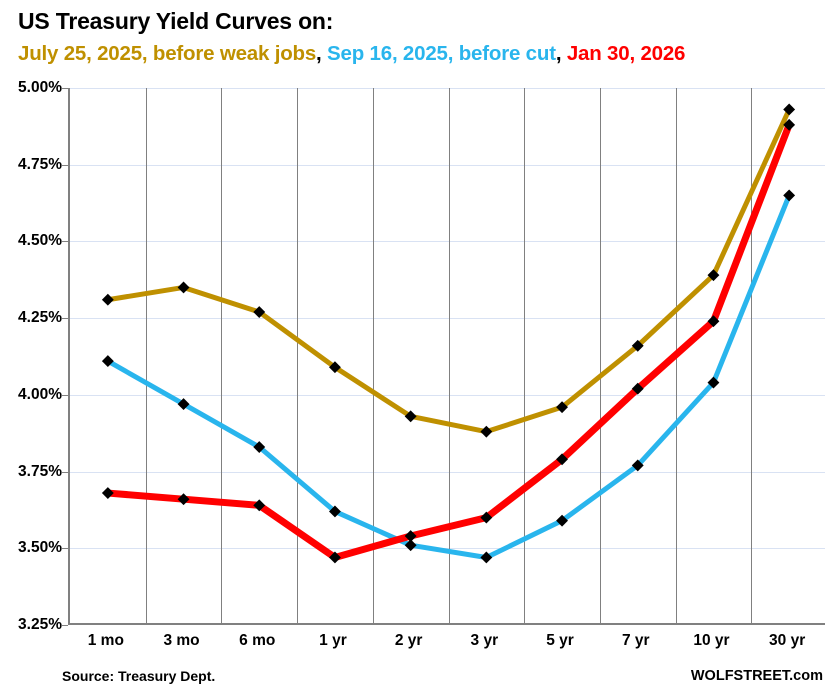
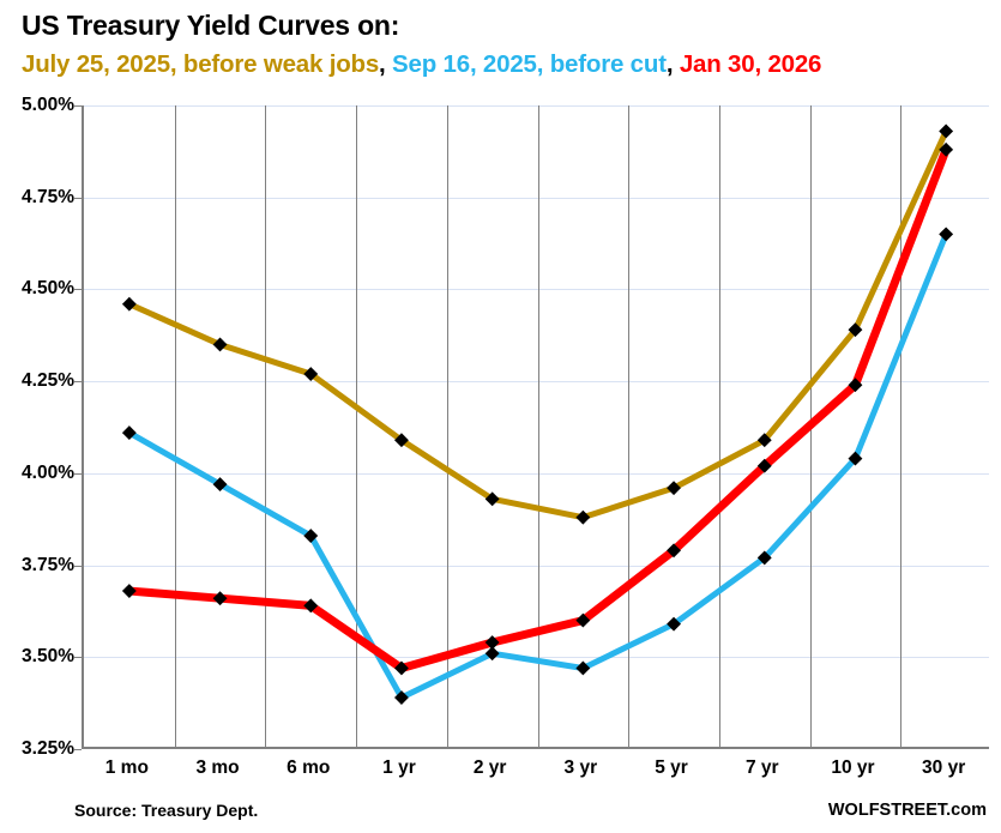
July 25, 2025, before weak jobs/1 mo: 4.31% -> 4.46%
Sep 16, 2025, before cut/1 yr: 3.62% -> 3.39%
July 25, 2025, before weak jobs/7 yr: 4.16% -> 4.09%
